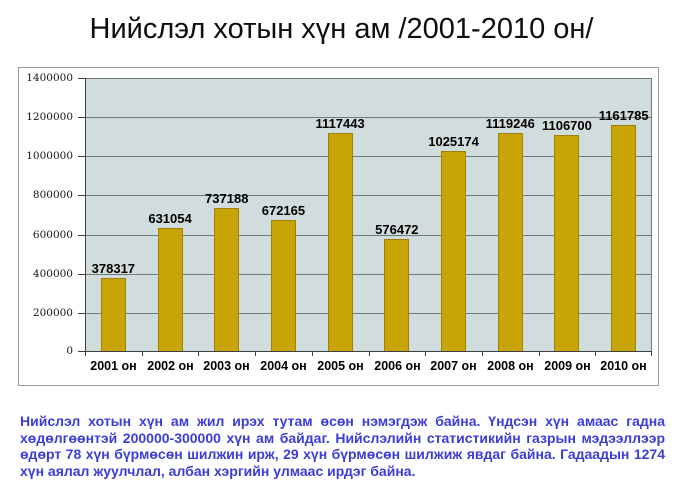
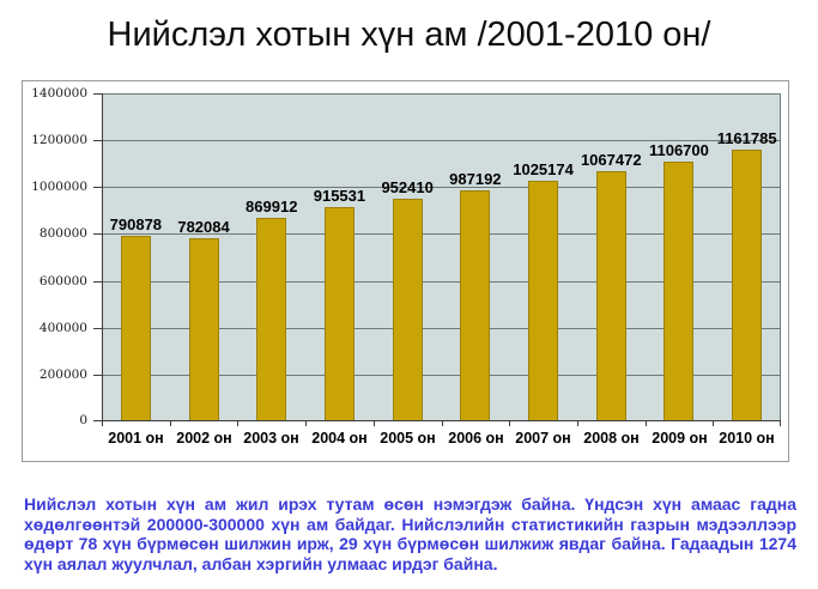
2001 он: 378317 -> 790878
2002 он: 631054 -> 782084
2003 он: 737188 -> 869912
2004 он: 672165 -> 915531
2005 он: 1117443 -> 952410
2006 он: 576472 -> 987192
2008 он: 1119246 -> 1067472
